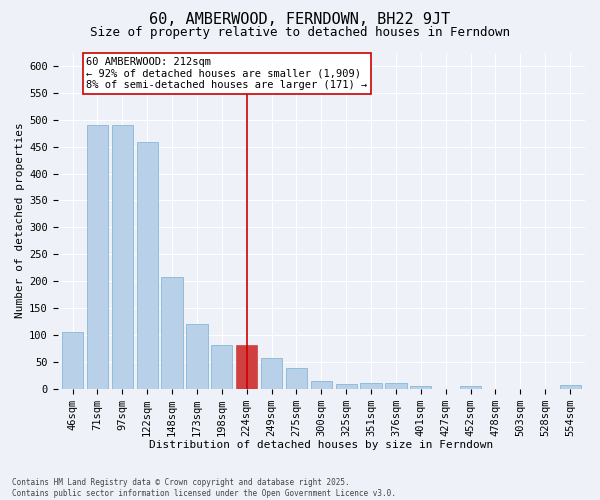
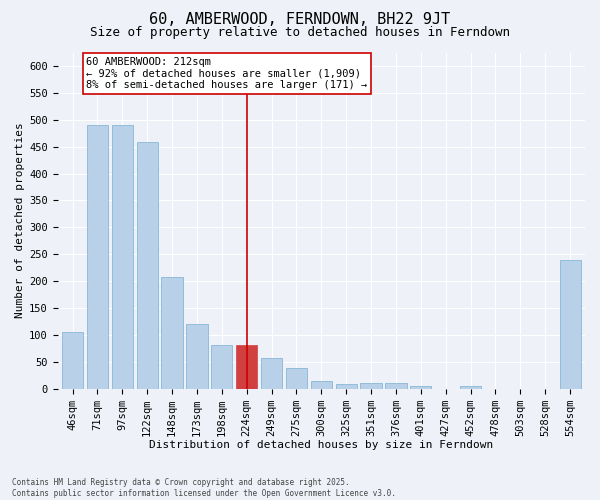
554sqm: 6 -> 240
